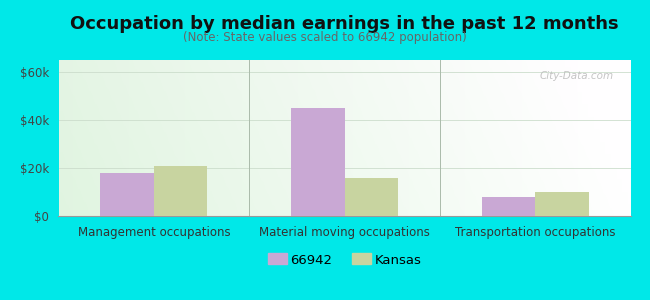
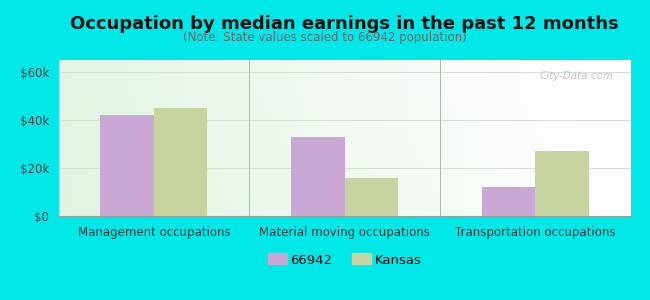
66942/Management occupations: $18k -> $42k
Kansas/Management occupations: $21k -> $45k
66942/Material moving occupations: $45k -> $33k
66942/Transportation occupations: $8k -> $12k
Kansas/Transportation occupations: $10k -> $27k
